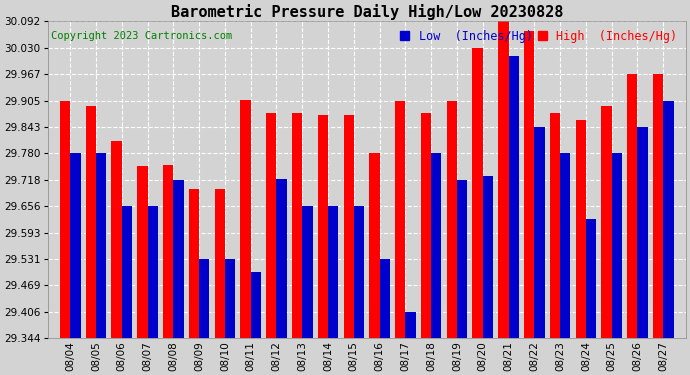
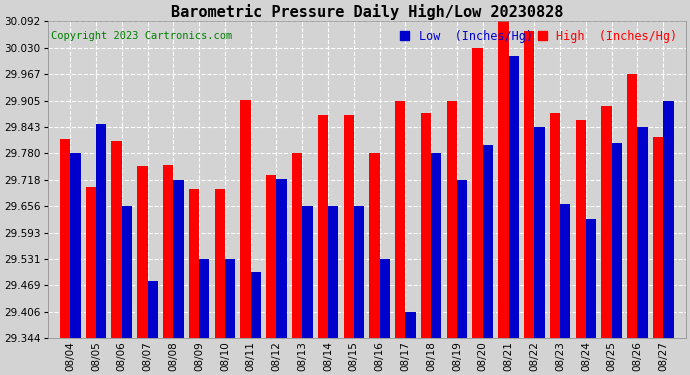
High (Inches/Hg)/08/04: 29.905 -> 29.815
High (Inches/Hg)/08/05: 29.892 -> 29.700
Low (Inches/Hg)/08/05: 29.780 -> 29.850
Low (Inches/Hg)/08/07: 29.656 -> 29.480
High (Inches/Hg)/08/12: 29.875 -> 29.730
High (Inches/Hg)/08/13: 29.875 -> 29.780
Low (Inches/Hg)/08/20: 29.727 -> 29.800
Low (Inches/Hg)/08/23: 29.780 -> 29.660
Low (Inches/Hg)/08/25: 29.780 -> 29.805
High (Inches/Hg)/08/27: 29.967 -> 29.820
